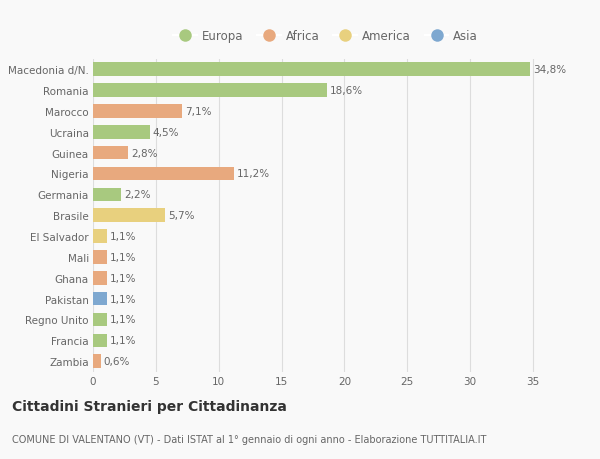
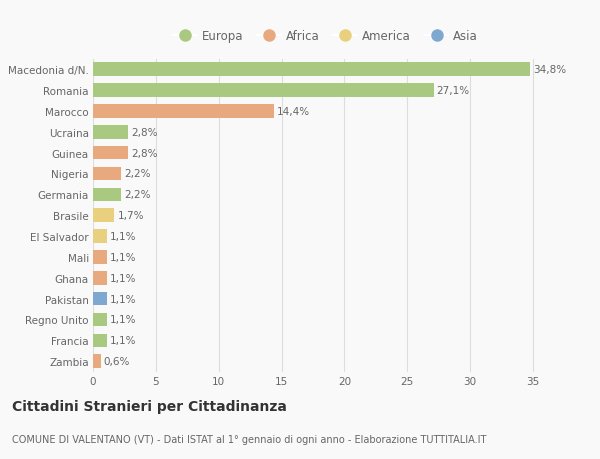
Romania: 18,6% -> 27,1%
Marocco: 7,1% -> 14,4%
Ucraina: 4,5% -> 2,8%
Nigeria: 11,2% -> 2,2%
Brasile: 5,7% -> 1,7%
